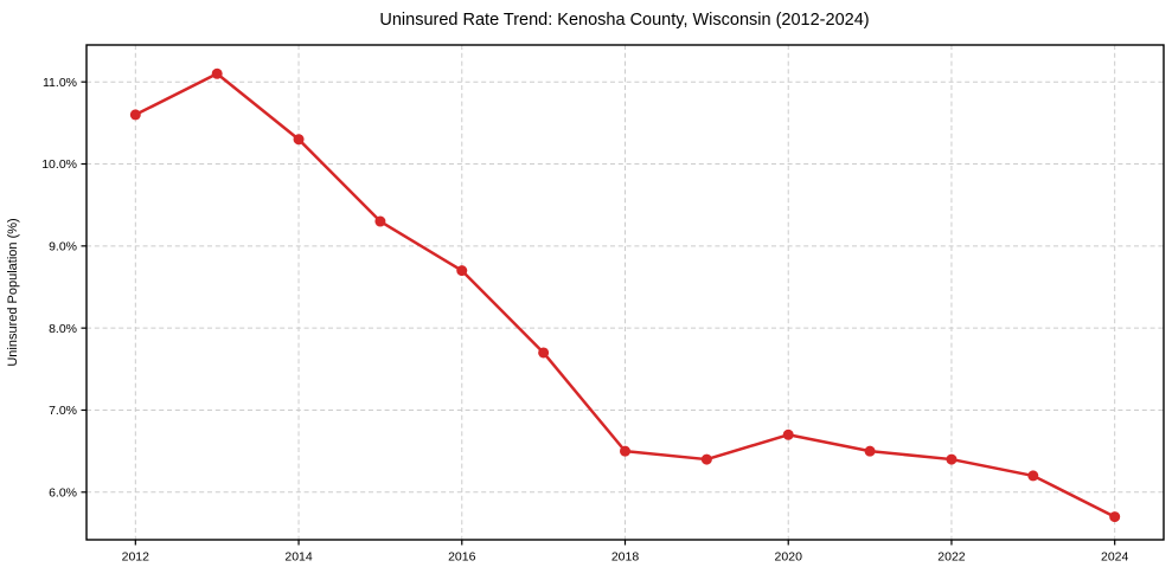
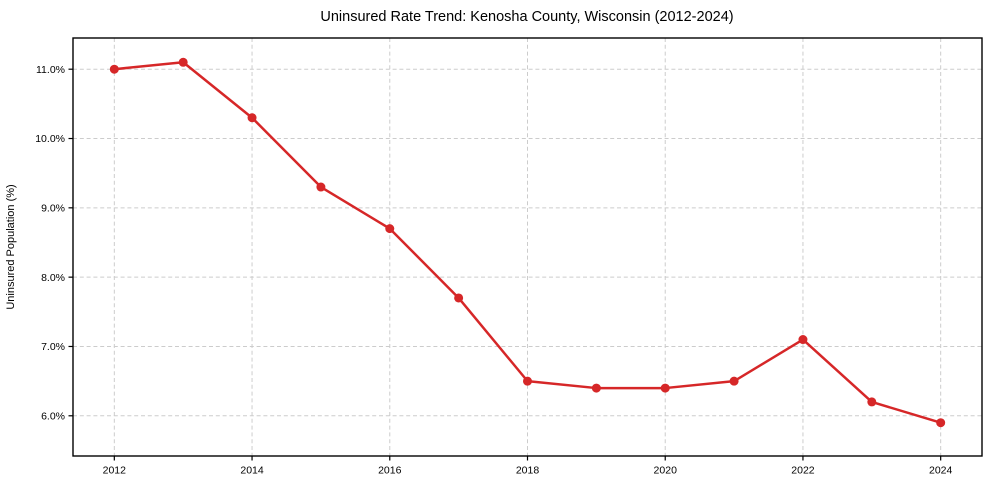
2012: 10.6% -> 11.0%
2020: 6.7% -> 6.4%
2022: 6.4% -> 7.1%
2024: 5.7% -> 5.9%
